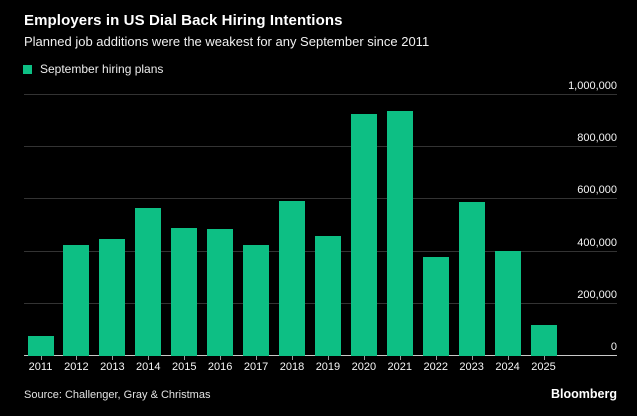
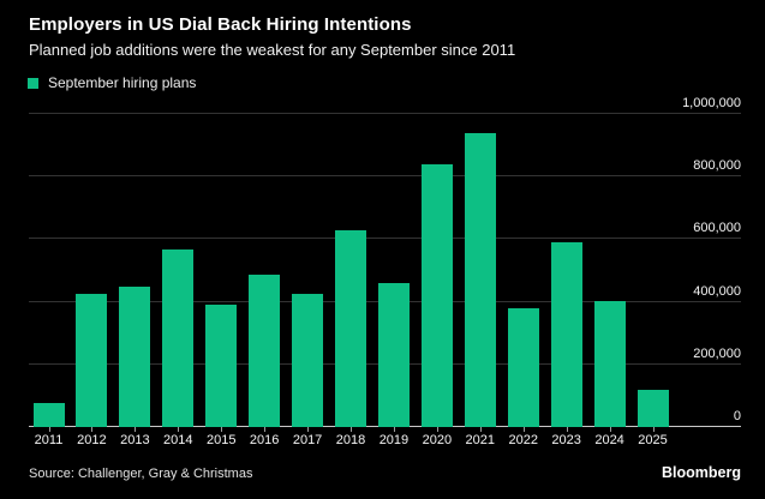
2015: 490000 -> 390000
2018: 600000 -> 630000
2020: 930000 -> 840000
